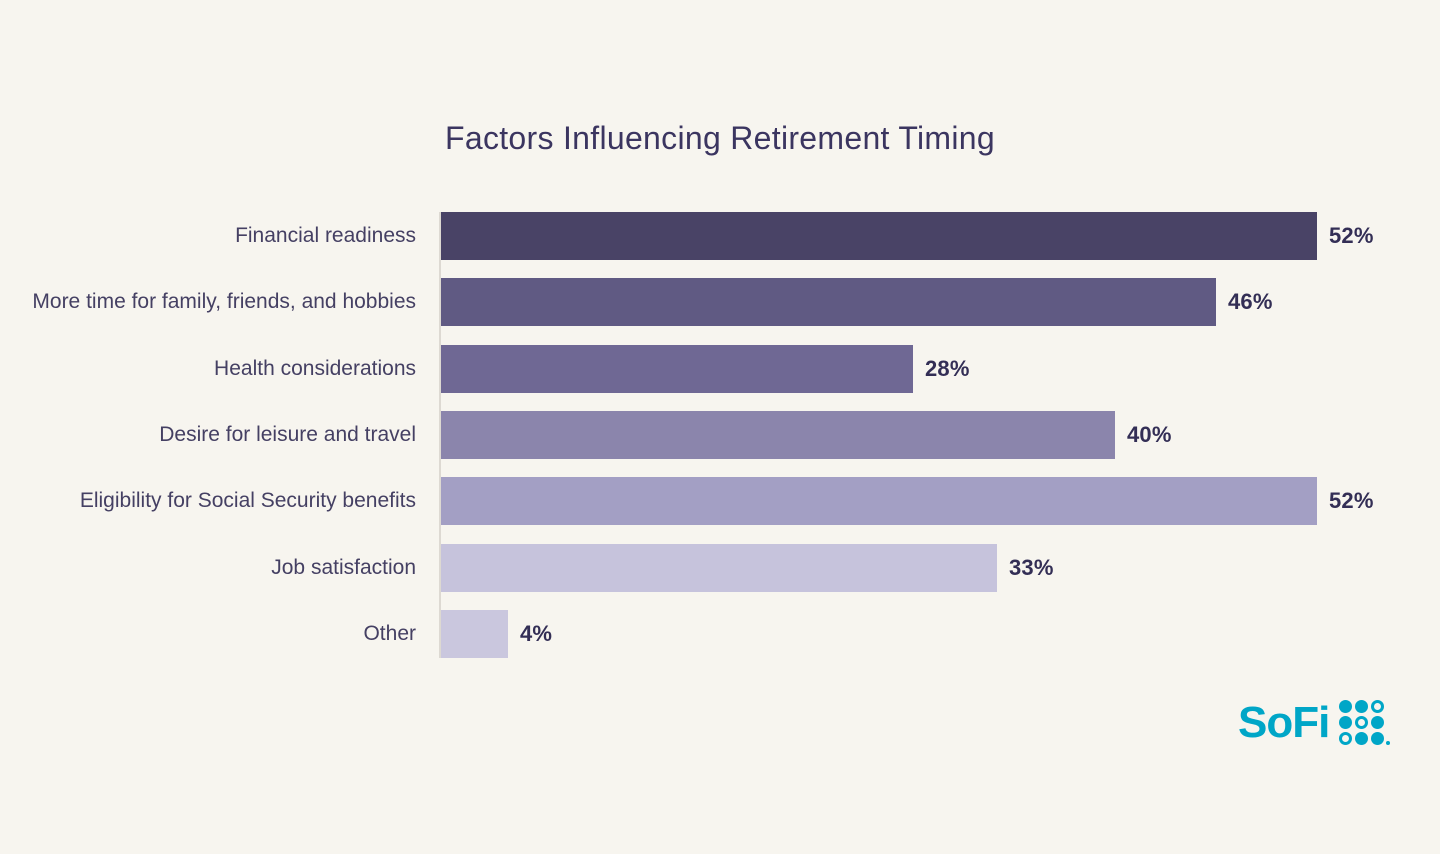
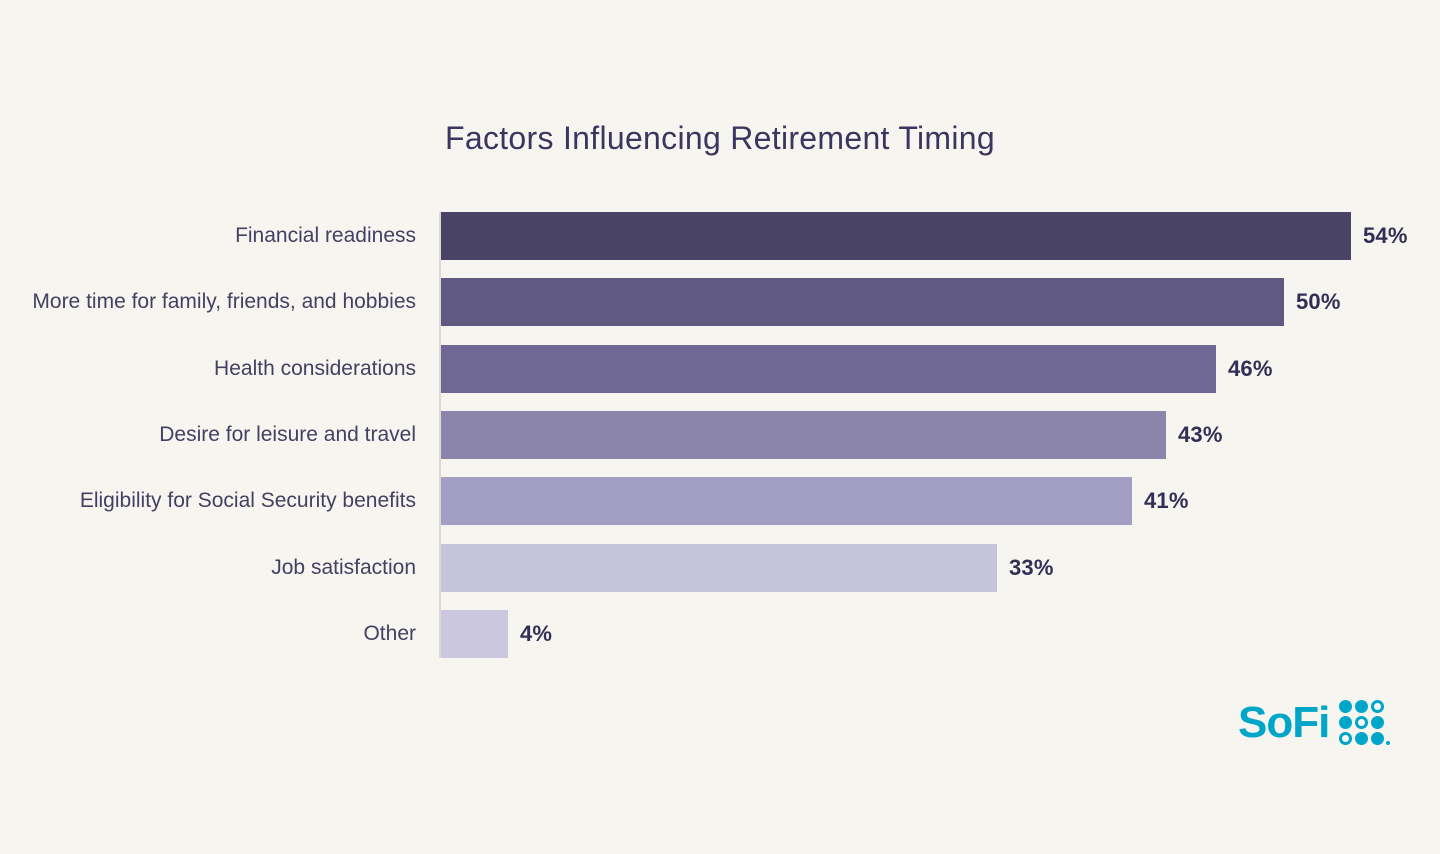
Financial readiness: 52% -> 54%
More time for family, friends, and hobbies: 46% -> 50%
Health considerations: 28% -> 46%
Desire for leisure and travel: 40% -> 43%
Eligibility for Social Security benefits: 52% -> 41%
